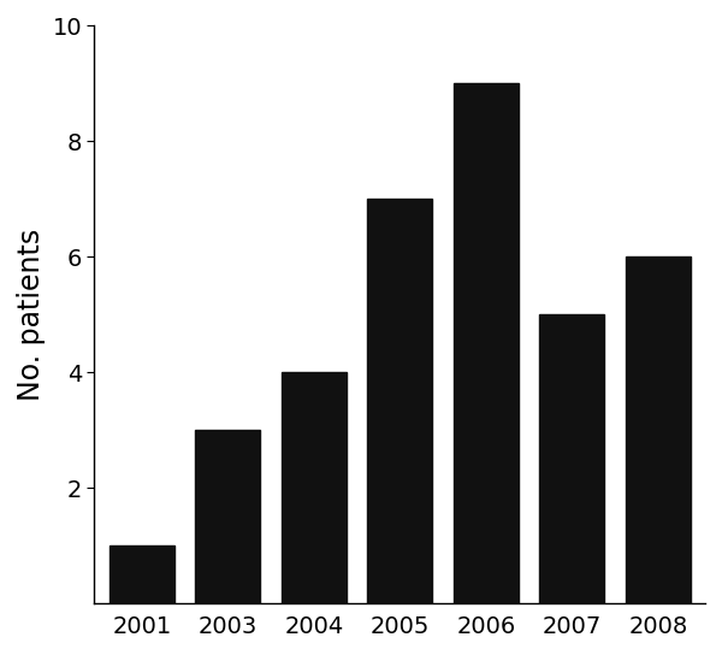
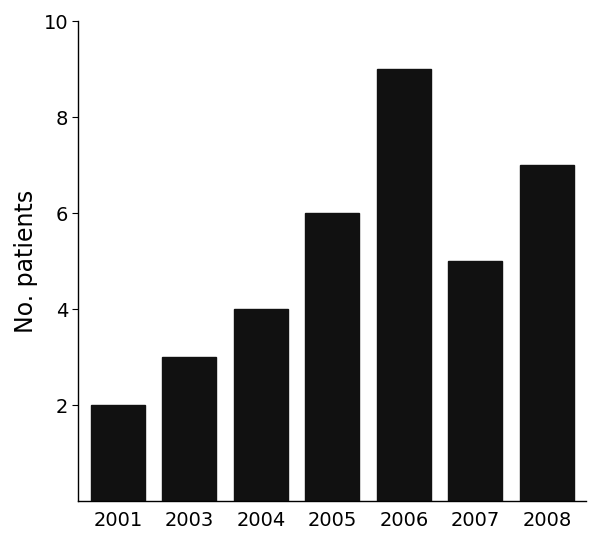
2001: 1 -> 2
2005: 7 -> 6
2008: 6 -> 7
